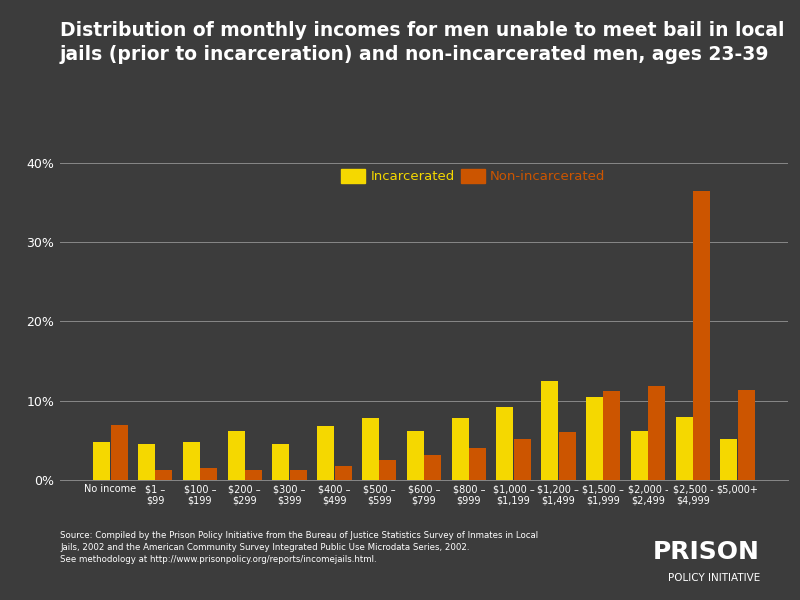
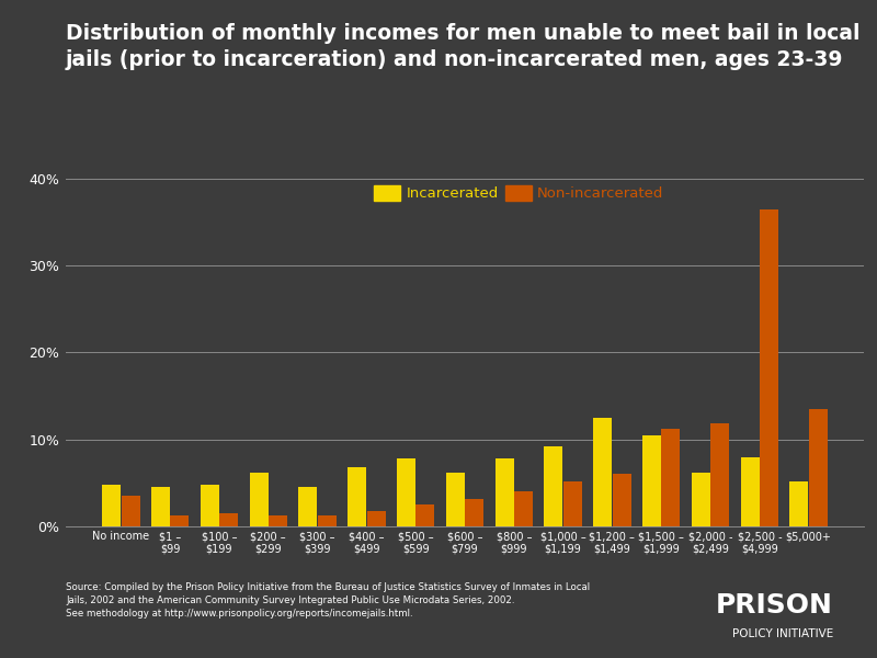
Non-incarcerated/No income: 7.0% -> 3.5%
Non-incarcerated/$5,000+: 11.4% -> 13.5%
